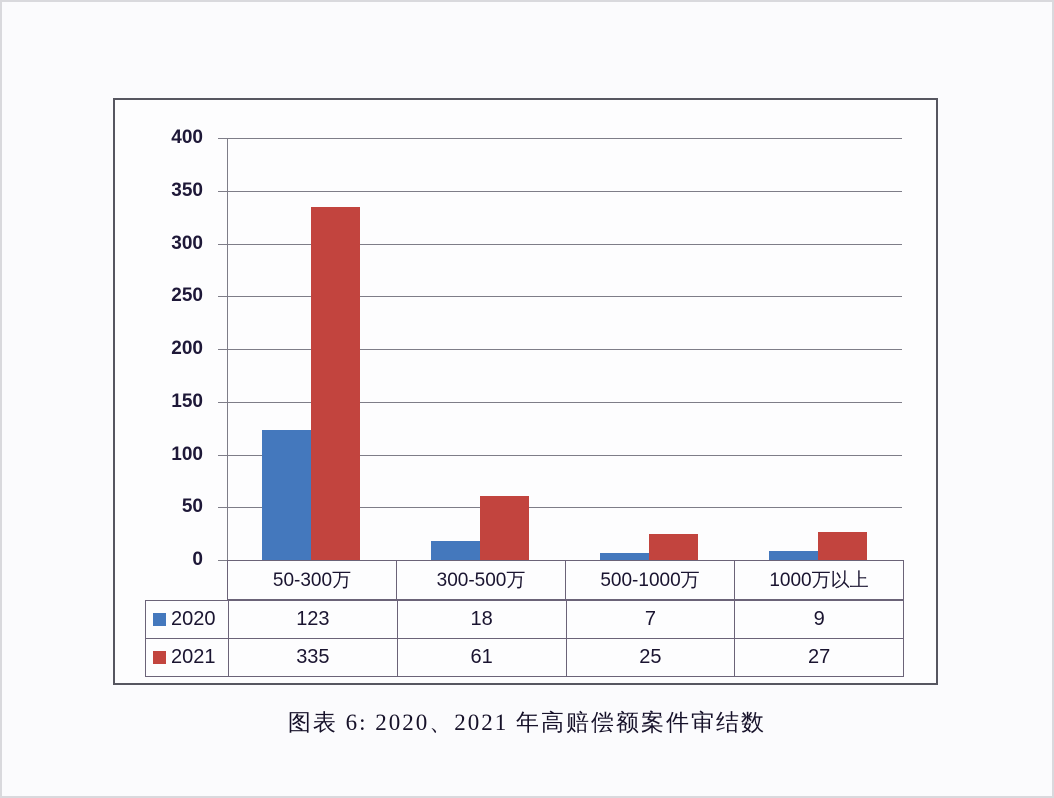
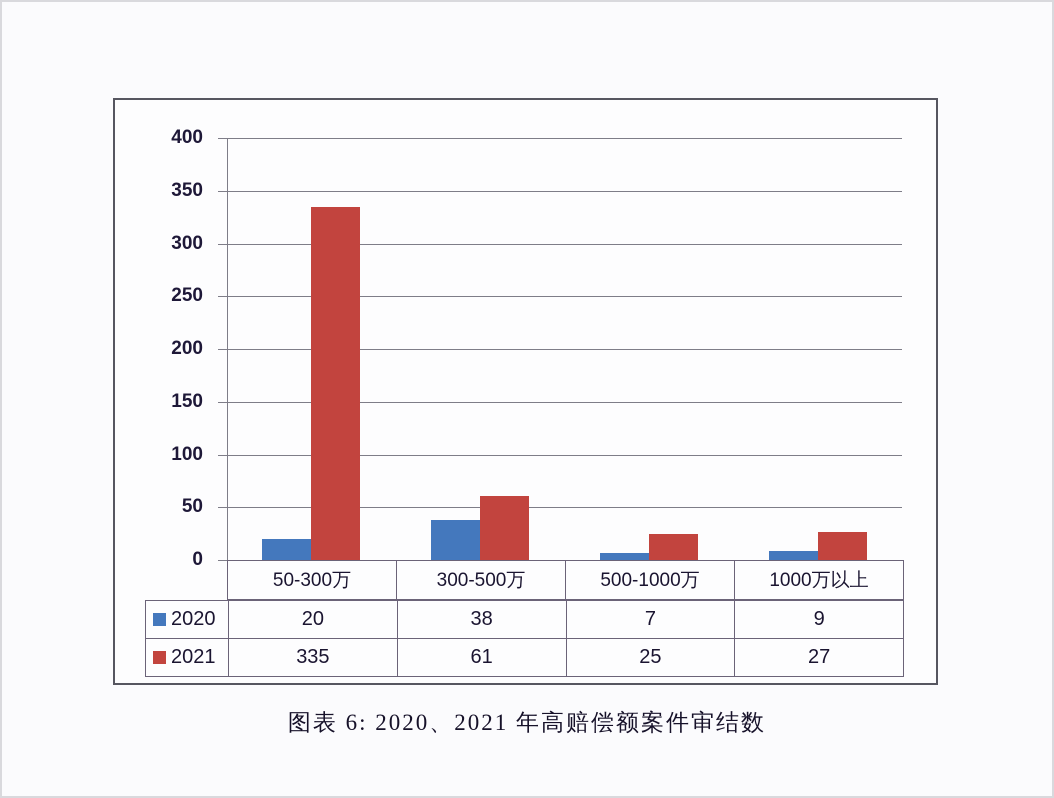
2020/50-300万: 123 -> 20
2020/300-500万: 18 -> 38
